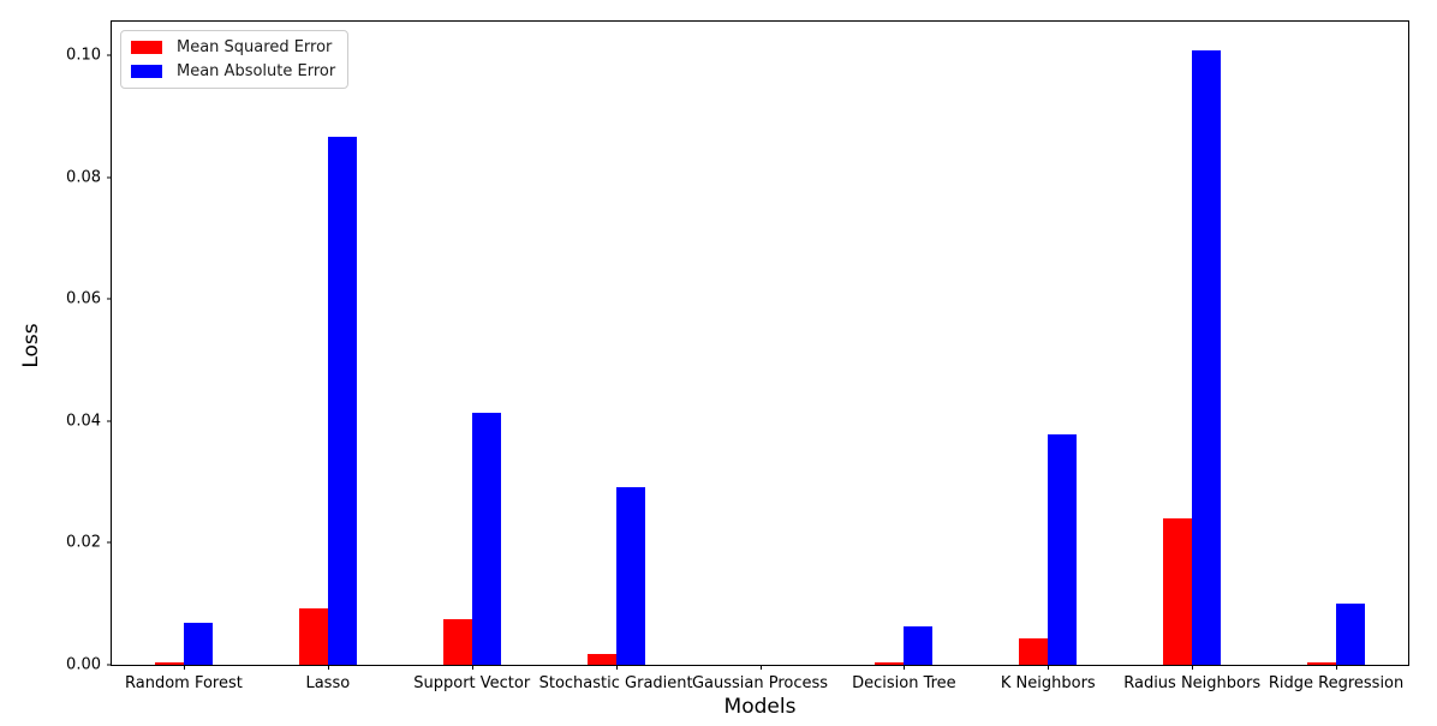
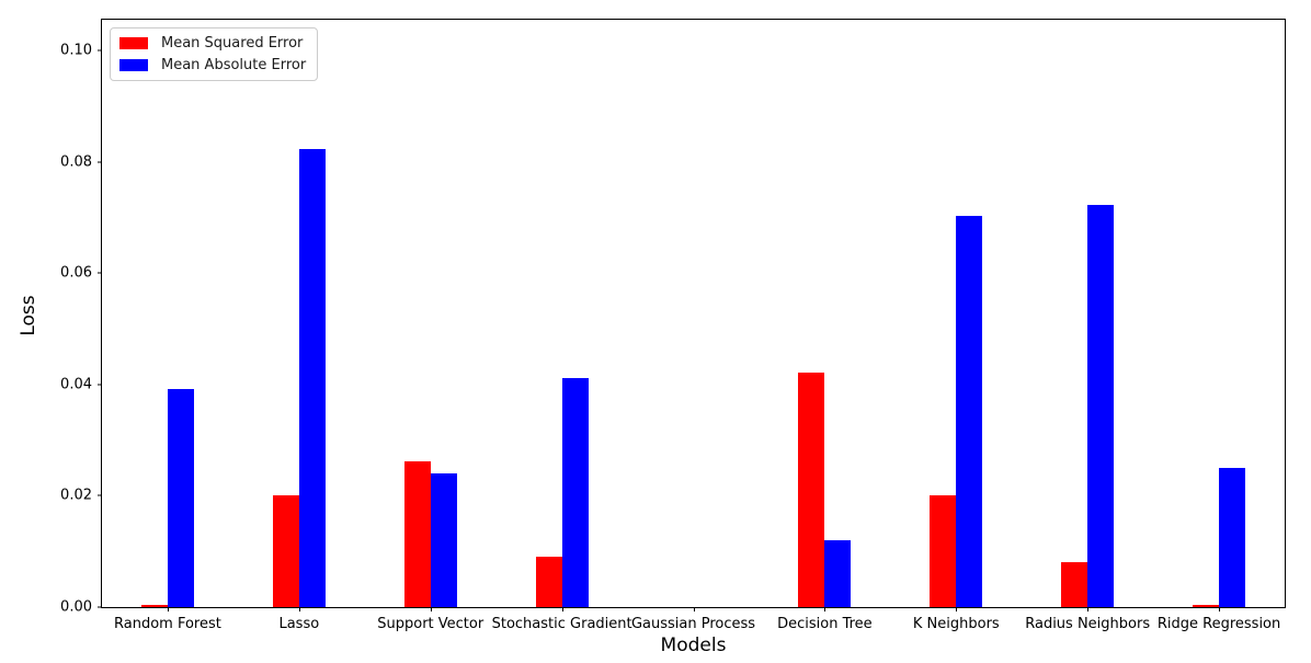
Mean Absolute Error/Random Forest: 0.007 -> 0.039
Mean Squared Error/Lasso: 0.009 -> 0.020
Mean Absolute Error/Lasso: 0.086 -> 0.082
Mean Squared Error/Support Vector: 0.007 -> 0.026
Mean Absolute Error/Support Vector: 0.041 -> 0.024
Mean Squared Error/Stochastic Gradient: 0.002 -> 0.009
Mean Absolute Error/Stochastic Gradient: 0.029 -> 0.041
Mean Squared Error/Decision Tree: 0.001 -> 0.042
Mean Absolute Error/Decision Tree: 0.006 -> 0.012
Mean Squared Error/K Neighbors: 0.004 -> 0.020
Mean Absolute Error/K Neighbors: 0.038 -> 0.070
Mean Squared Error/Radius Neighbors: 0.024 -> 0.008
Mean Absolute Error/Radius Neighbors: 0.101 -> 0.072
Mean Absolute Error/Ridge Regression: 0.010 -> 0.025
